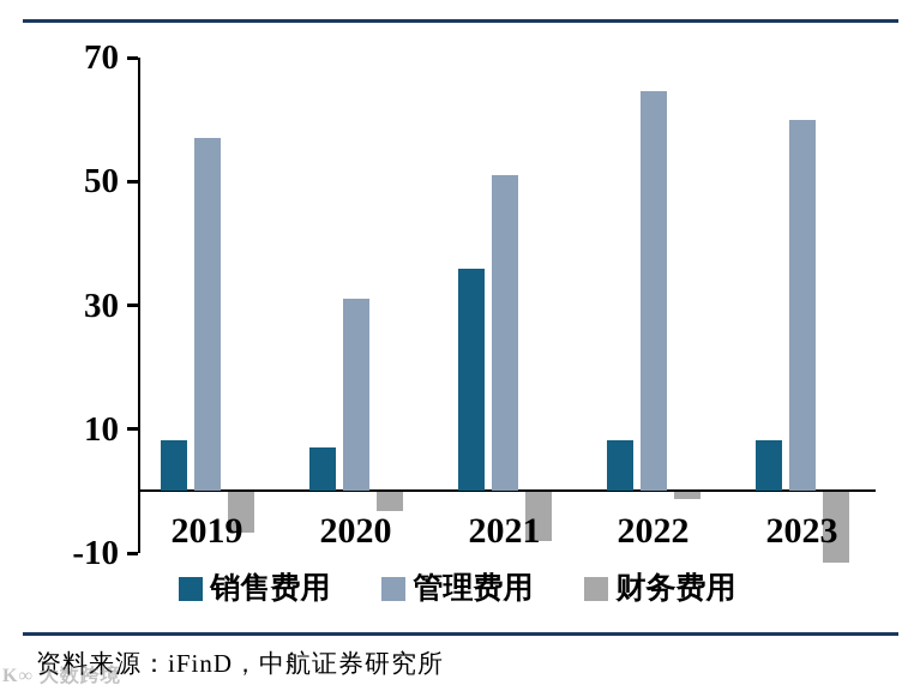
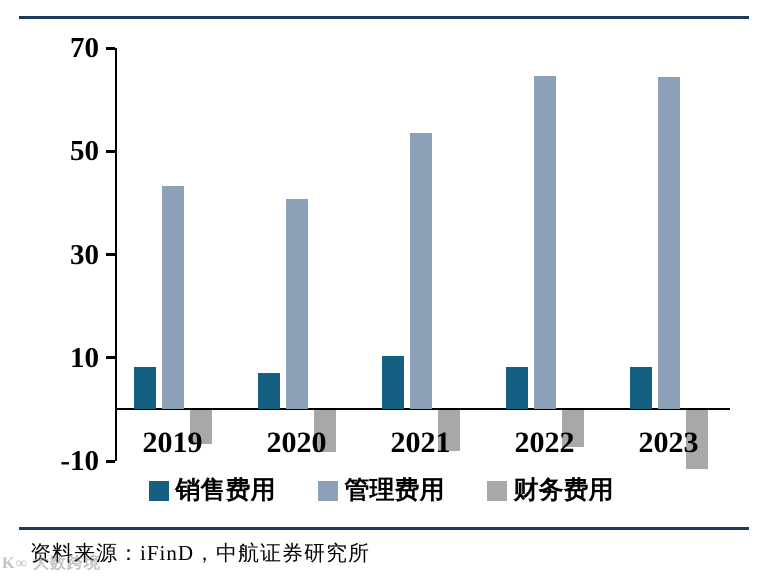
管理费用/2019: 57 -> 43
管理费用/2020: 31 -> 41
财务费用/2020: -3 -> -8
销售费用/2021: 36 -> 10
管理费用/2021: 51 -> 54
财务费用/2022: -1 -> -7
管理费用/2023: 60 -> 64
